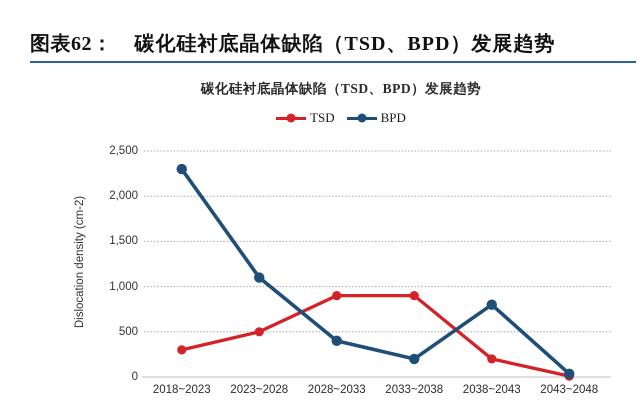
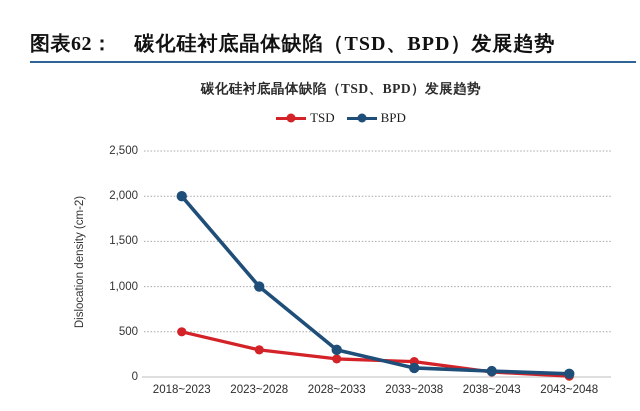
TSD/2018~2023: 300 -> 500
BPD/2018~2023: 2300 -> 2000
TSD/2023~2028: 500 -> 300
BPD/2023~2028: 1100 -> 1000
TSD/2028~2033: 900 -> 200
BPD/2028~2033: 400 -> 300
TSD/2033~2038: 900 -> 200
BPD/2033~2038: 200 -> 100
TSD/2038~2043: 200 -> 100
BPD/2038~2043: 800 -> 100
